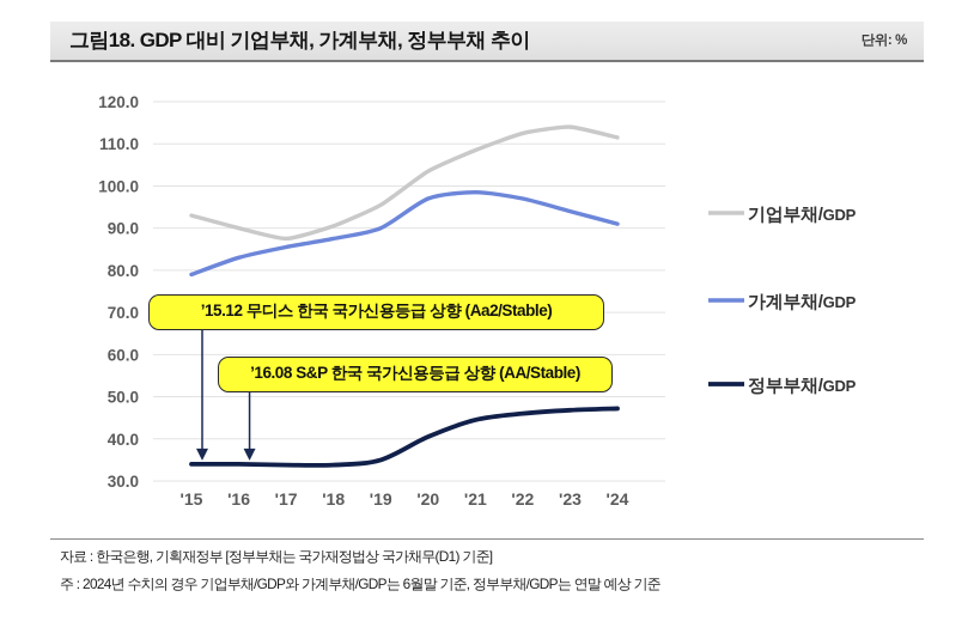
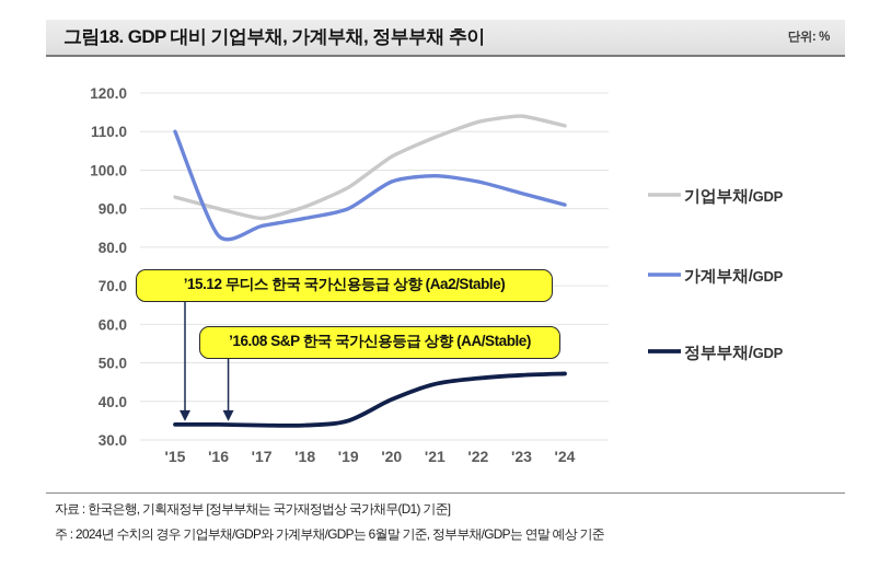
가계부채/GDP/'15: 79 -> 110
